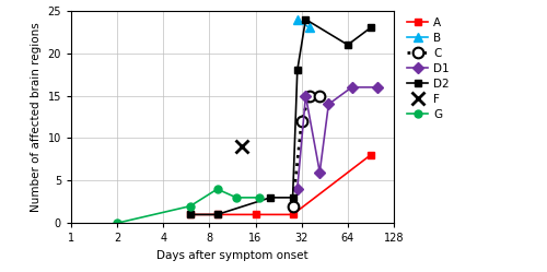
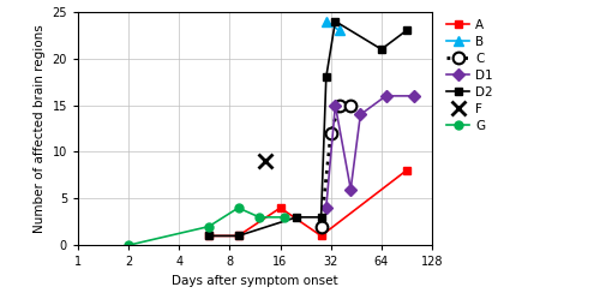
A/16: 1 -> 4
